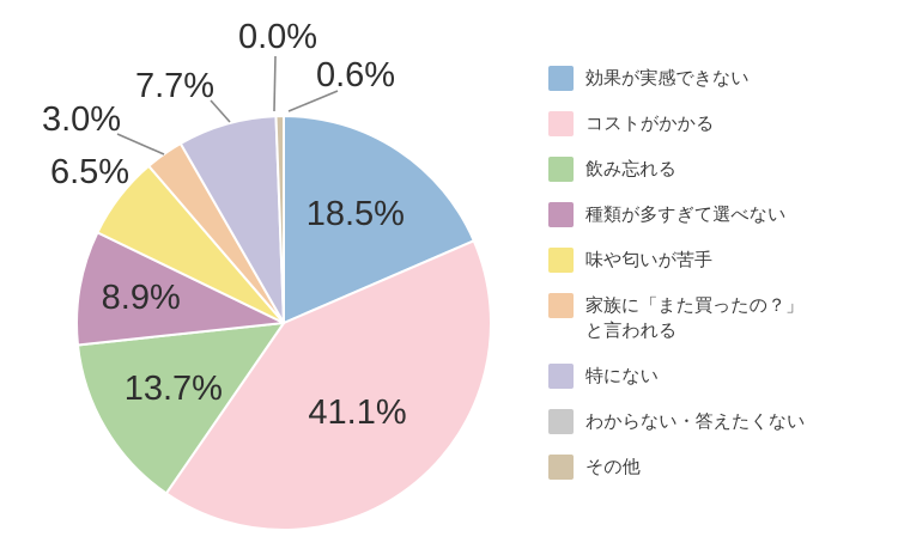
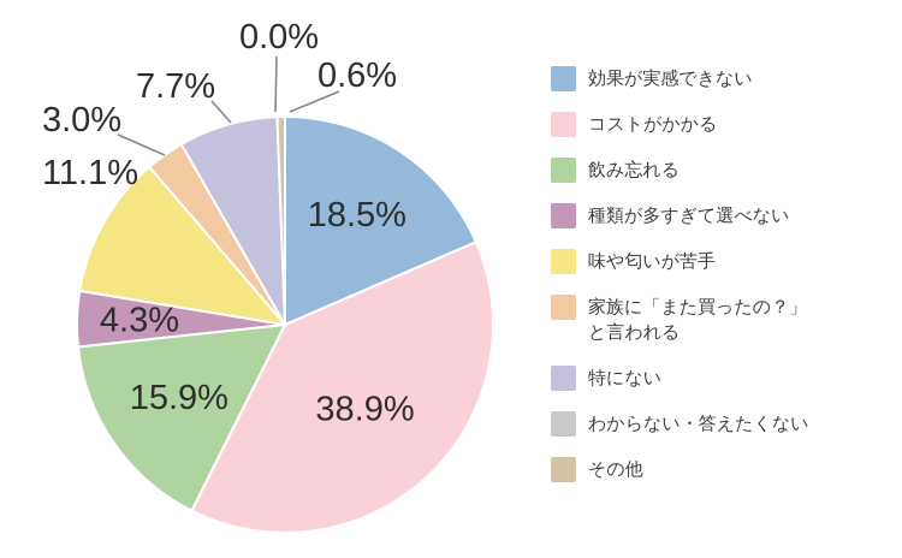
コストがかかる: 41.1% -> 38.9%
飲み忘れる: 13.7% -> 15.9%
種類が多すぎて選べない: 8.9% -> 4.3%
味や匂いが苦手: 6.5% -> 11.1%
